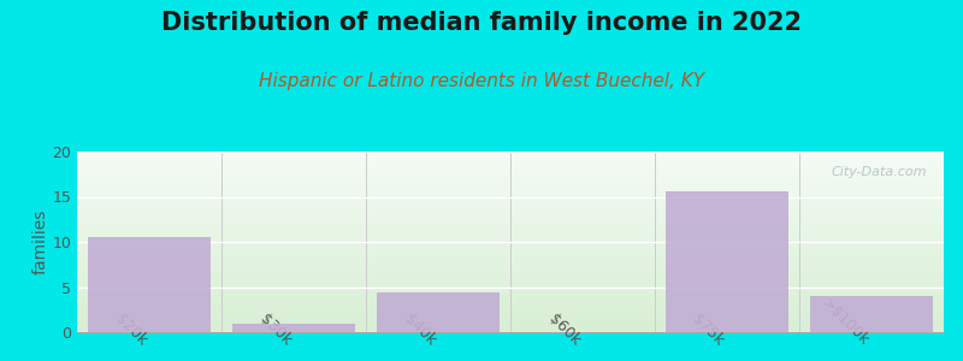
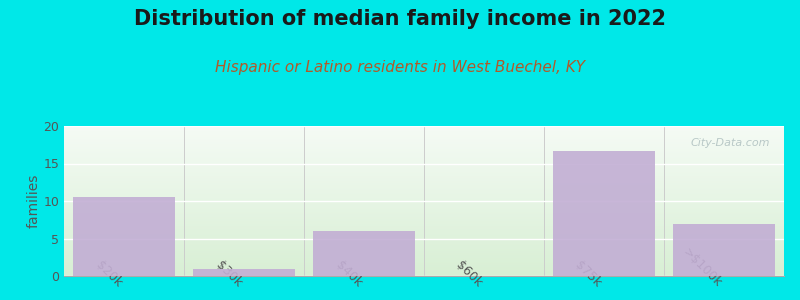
$40k: 4.4 -> 6.0
$75k: 15.6 -> 16.7
>$100k: 4.0 -> 7.0
